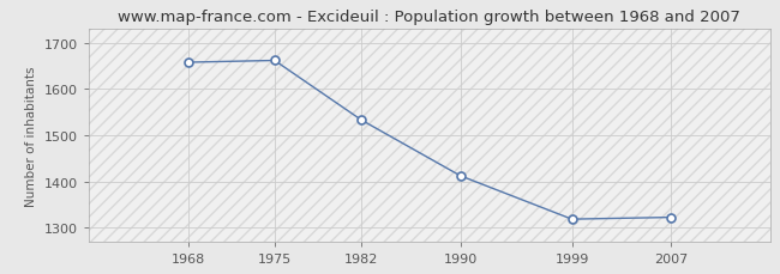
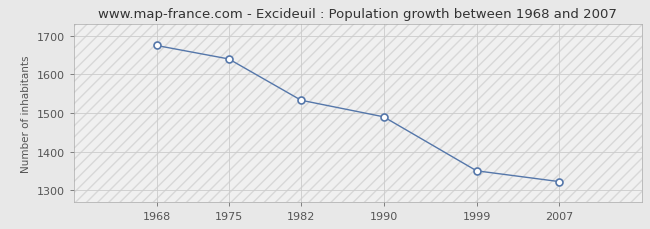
1968: 1658 -> 1675
1975: 1662 -> 1640
1990: 1412 -> 1490
1999: 1318 -> 1350
